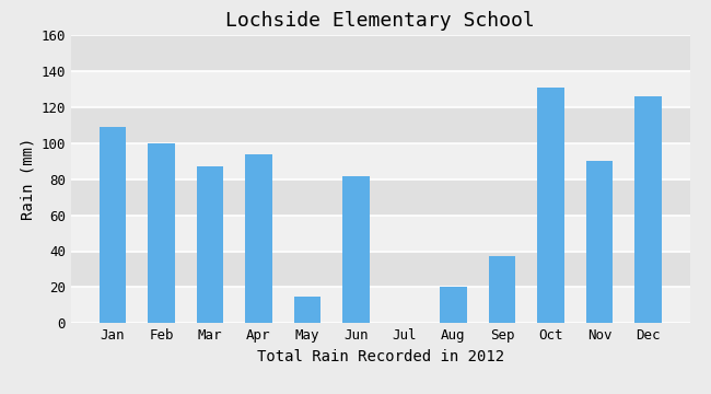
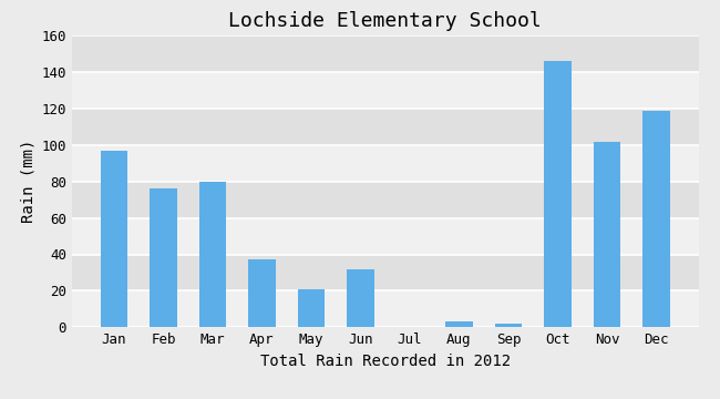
Jan: 109 -> 97
Feb: 100 -> 76
Mar: 87 -> 80
Apr: 94 -> 37
May: 15 -> 21
Jun: 82 -> 32
Aug: 20 -> 3
Sep: 37 -> 2
Oct: 131 -> 146
Nov: 90 -> 102
Dec: 126 -> 119
